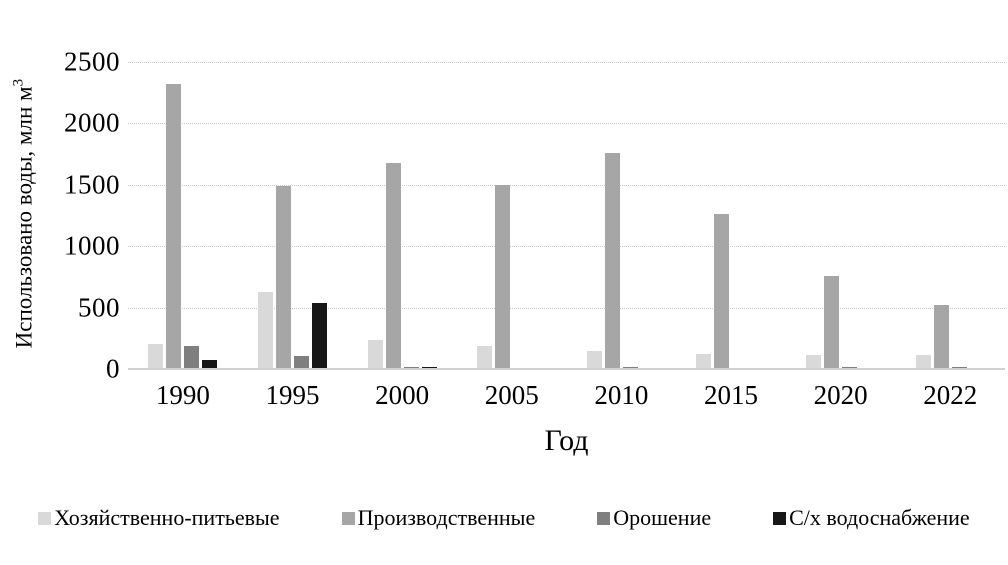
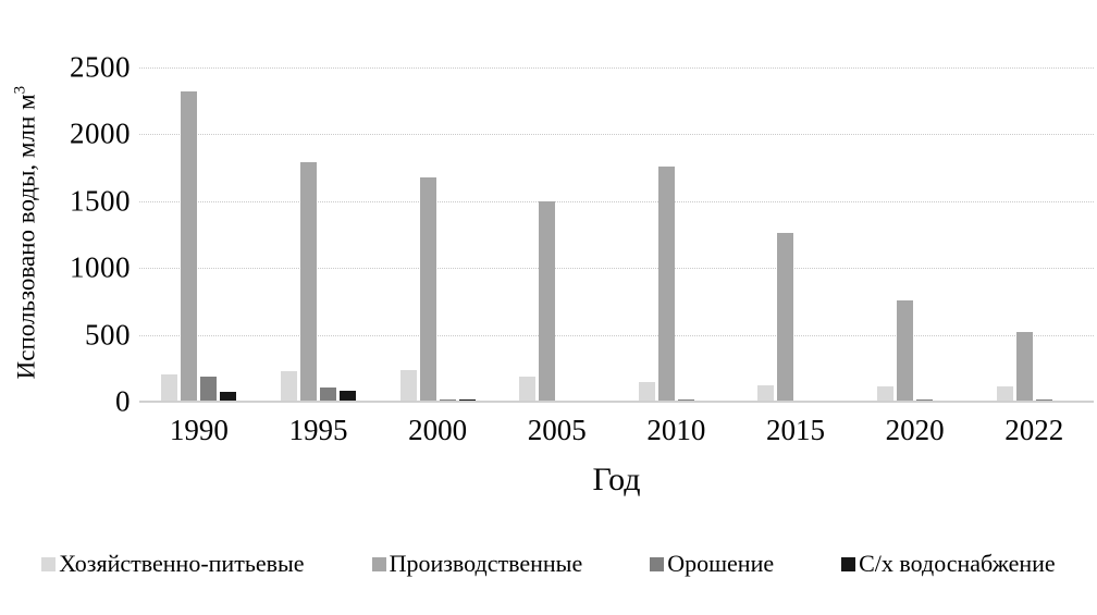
Хозяйственно-питьевые/1995: 630 -> 220
Производственные/1995: 1490 -> 1790
С/х водоснабжение/1995: 540 -> 80
